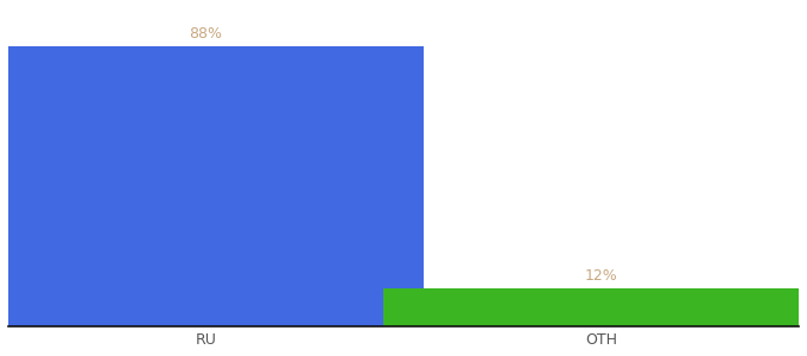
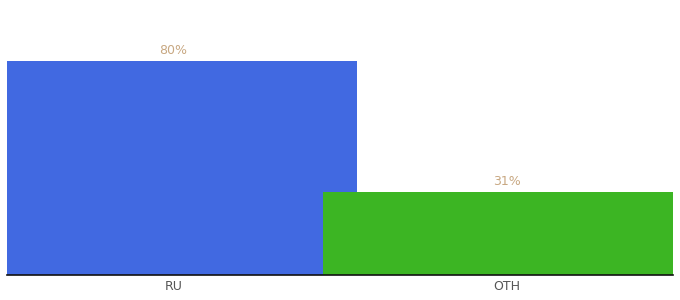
RU: 88% -> 80%
OTH: 12% -> 31%
